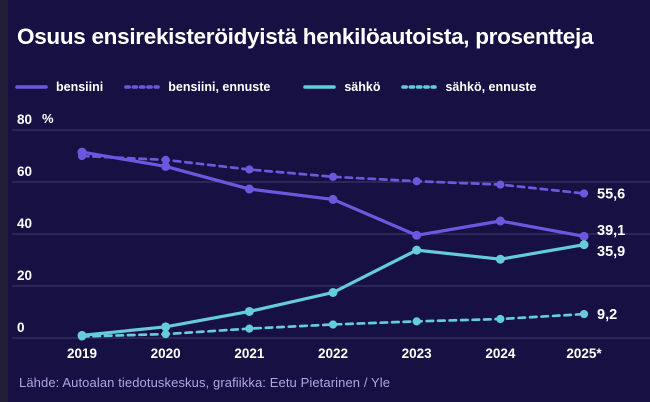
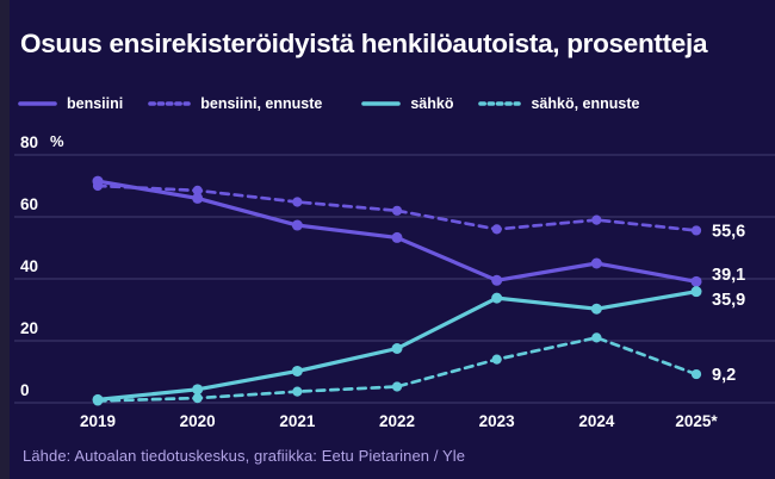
bensiini, ennuste/2023: 60 -> 56
sähkö, ennuste/2023: 6 -> 14
sähkö, ennuste/2024: 7 -> 21
